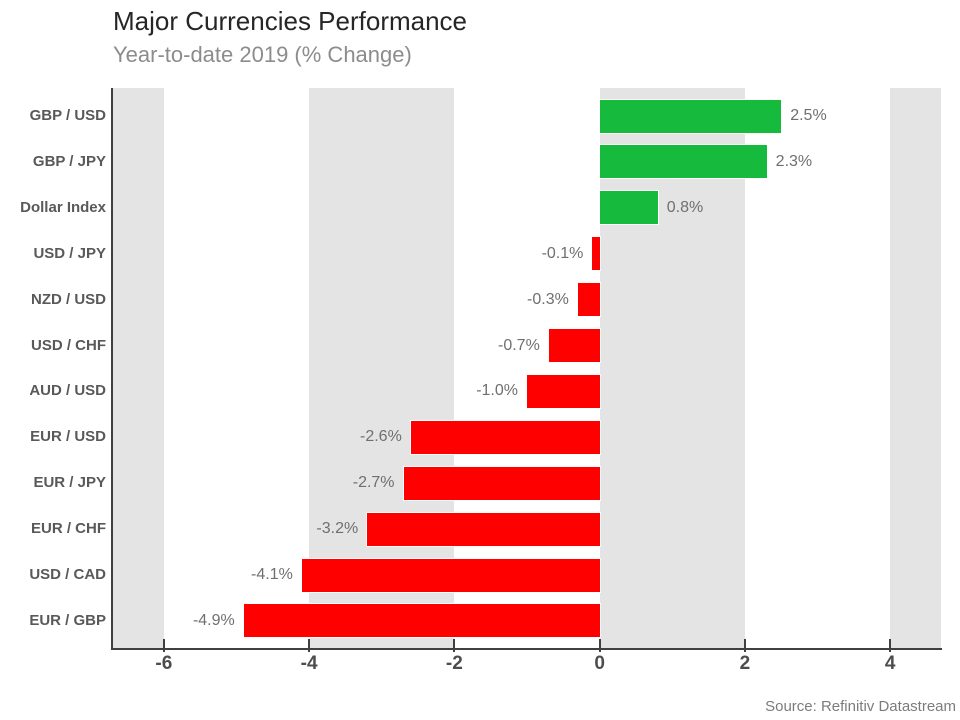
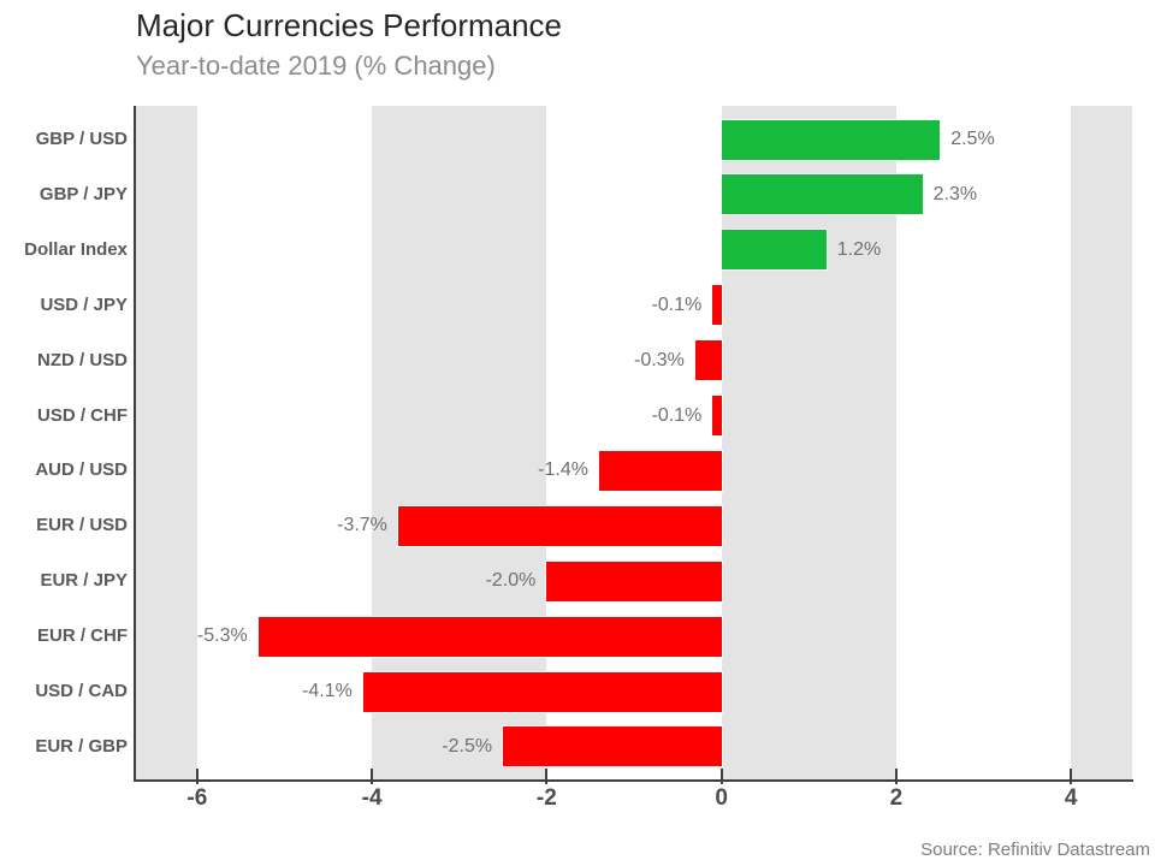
Dollar Index: 0.8% -> 1.2%
USD / CHF: -0.7% -> -0.1%
AUD / USD: -1.0% -> -1.4%
EUR / USD: -2.6% -> -3.7%
EUR / JPY: -2.7% -> -2.0%
EUR / CHF: -3.2% -> -5.3%
EUR / GBP: -4.9% -> -2.5%
